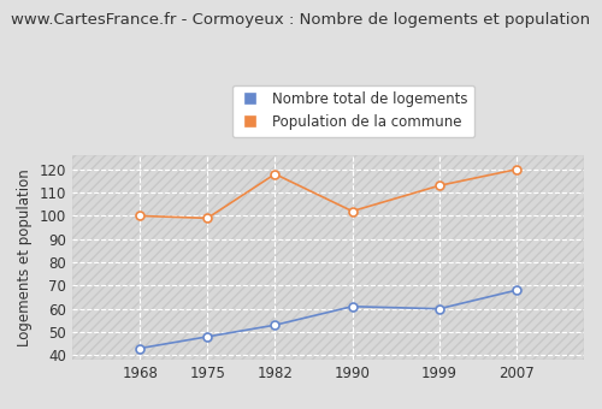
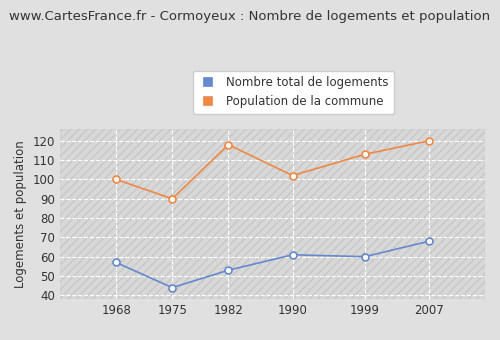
Nombre total de logements/1968: 43 -> 57
Nombre total de logements/1975: 48 -> 44
Population de la commune/1975: 99 -> 90
